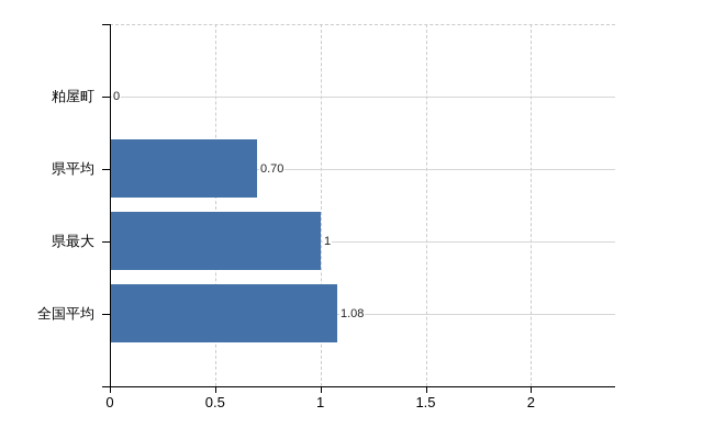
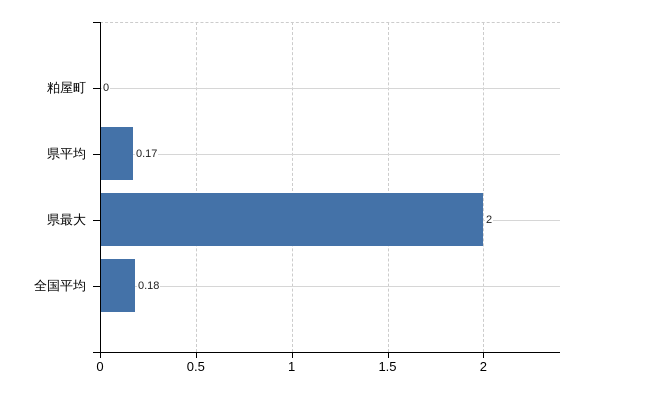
県平均: 0.70 -> 0.17
県最大: 1 -> 2
全国平均: 1.08 -> 0.18
